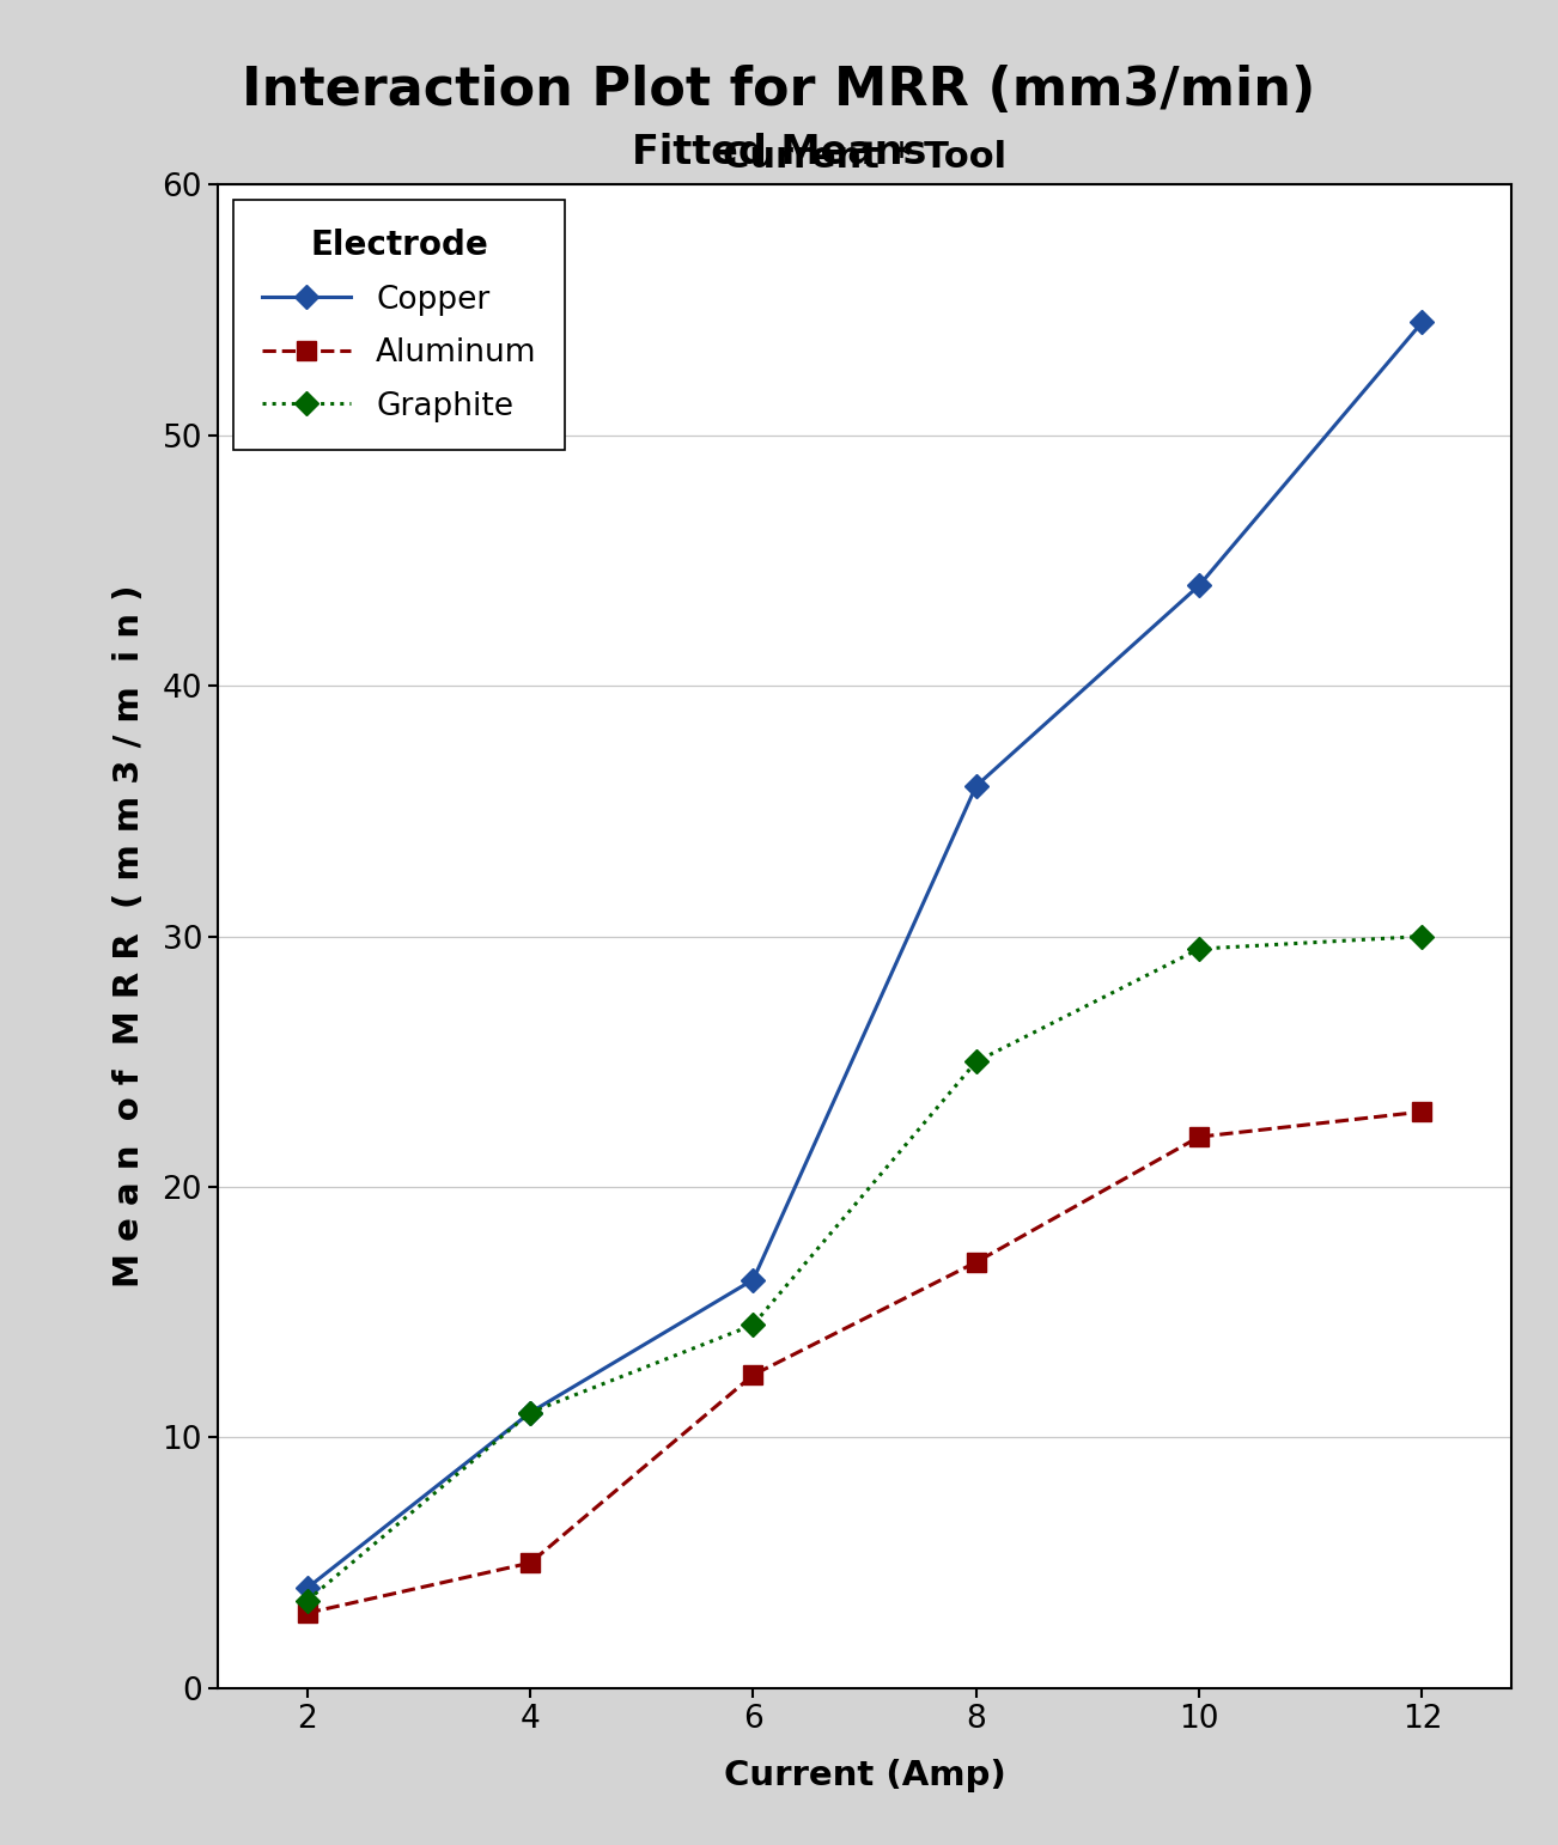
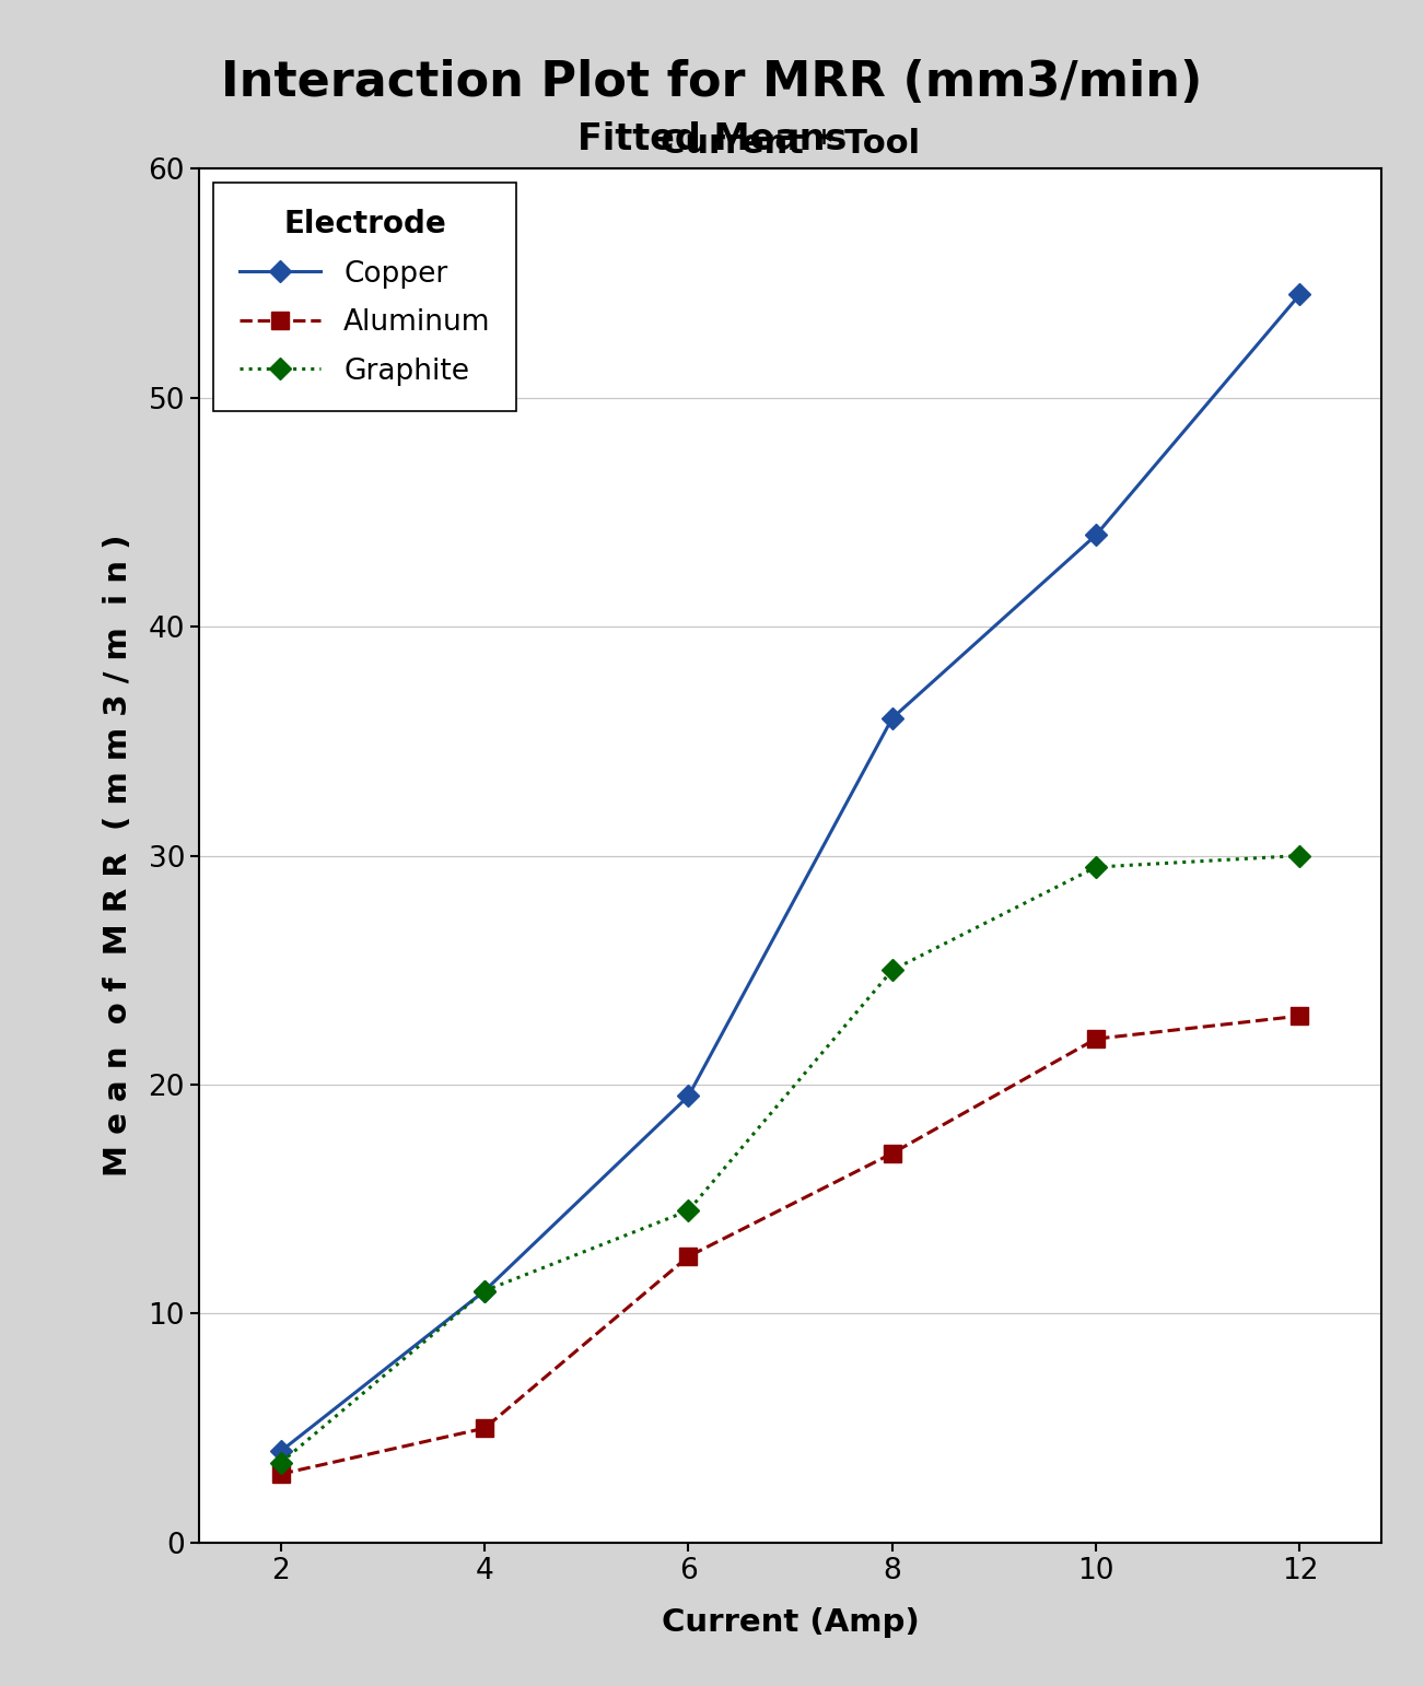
Copper/6: 16.3 -> 19.5
